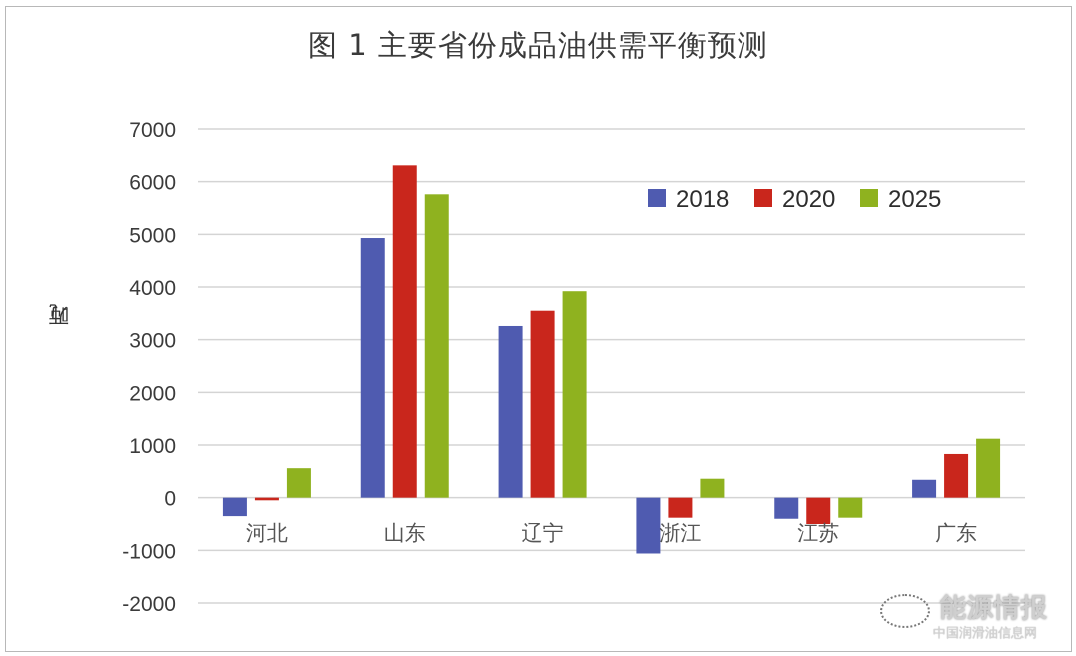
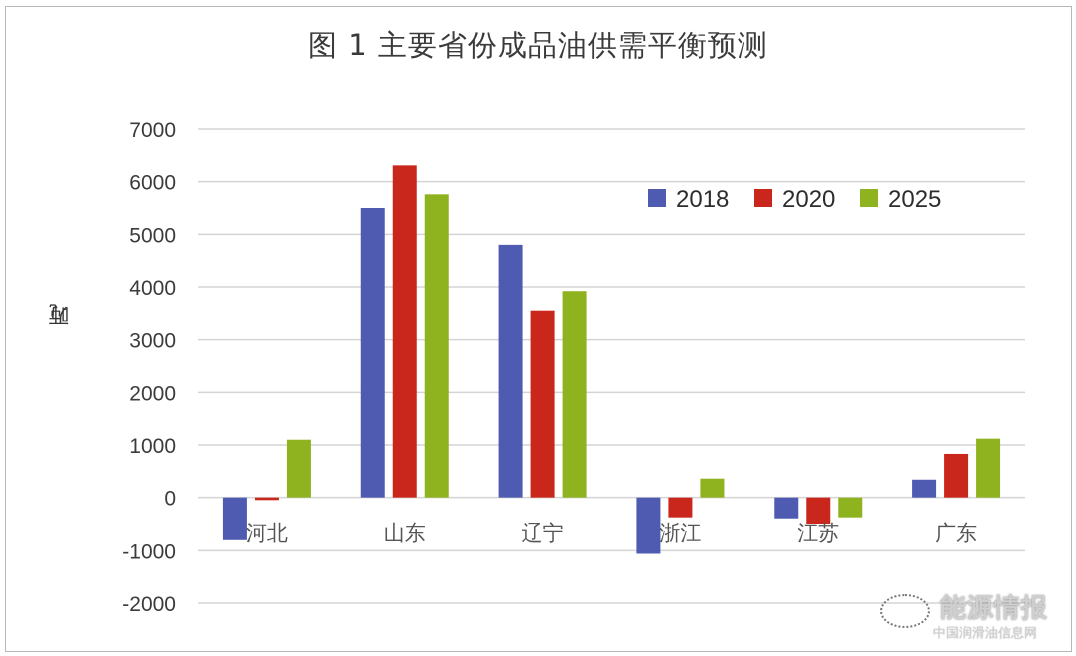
2018/河北: -400 -> -800
2025/河北: 600 -> 1100
2018/山东: 4900 -> 5500
2018/辽宁: 3300 -> 4800
